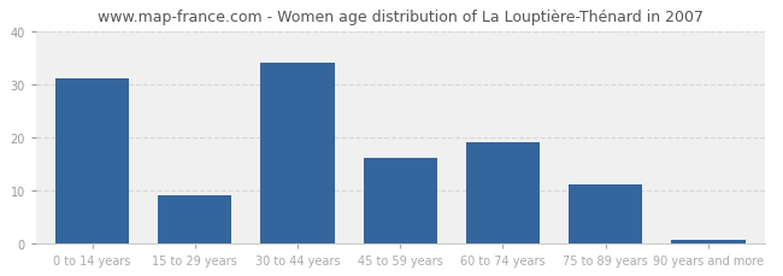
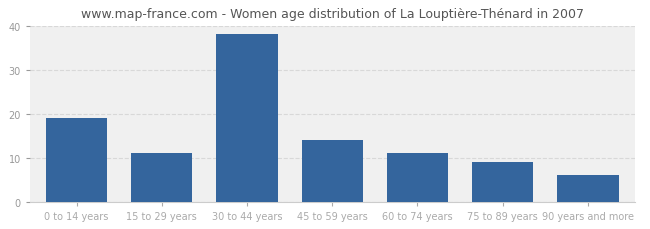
0 to 14 years: 31.0 -> 19.0
15 to 29 years: 9.0 -> 11.0
30 to 44 years: 34.0 -> 38.0
45 to 59 years: 16.0 -> 14.0
60 to 74 years: 19.0 -> 11.0
75 to 89 years: 11.0 -> 9.0
90 years and more: 0.5 -> 6.0
